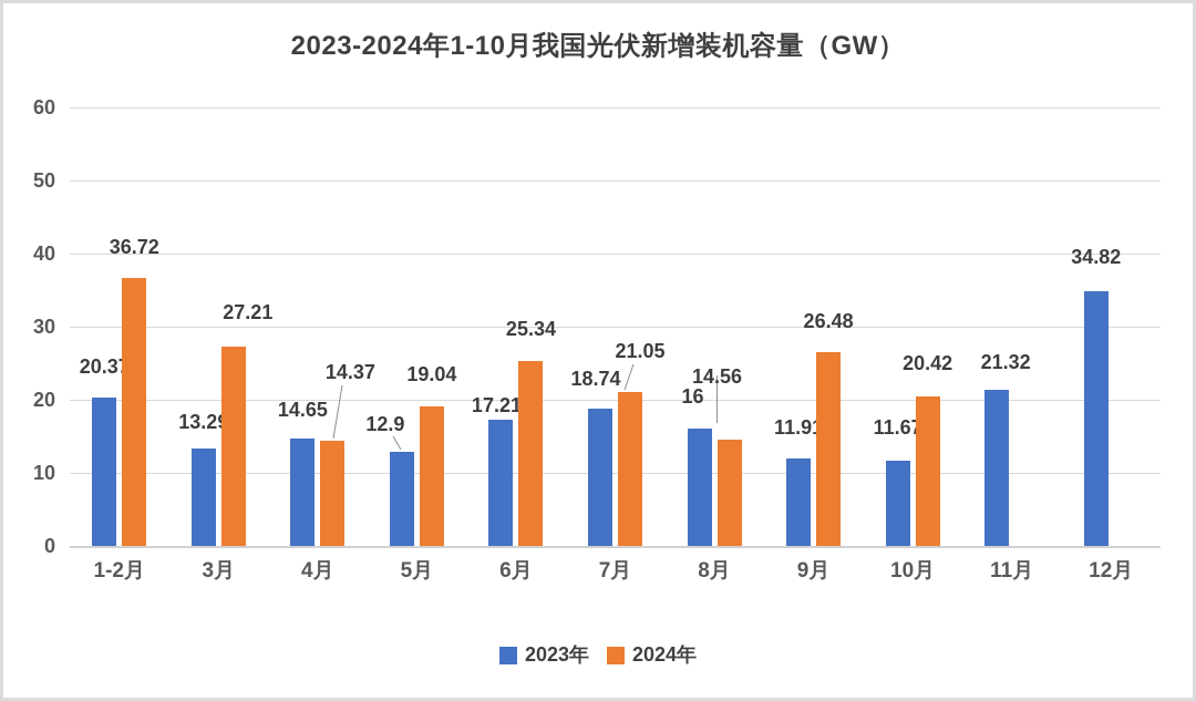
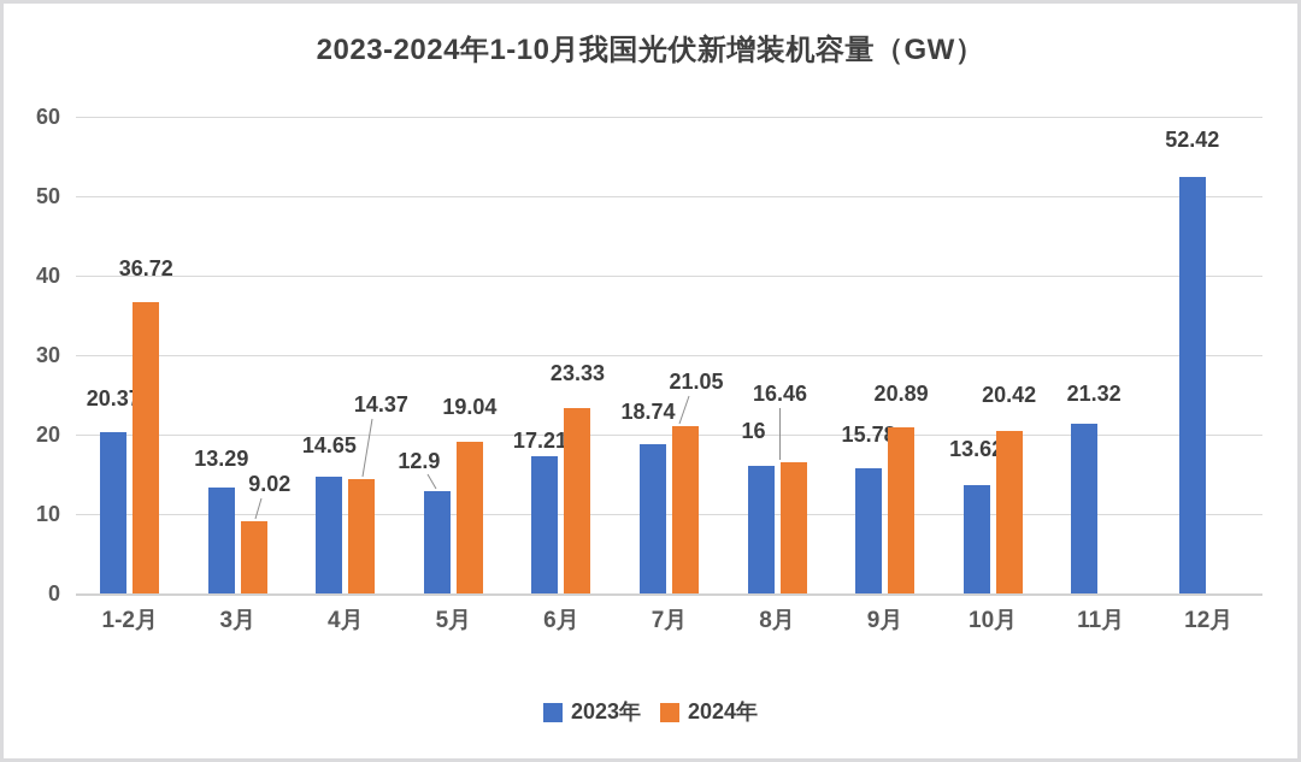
2024年/3月: 27.21 -> 9.02
2024年/6月: 25.34 -> 23.33
2024年/8月: 14.56 -> 16.46
2023年/9月: 11.91 -> 15.78
2024年/9月: 26.48 -> 20.89
2023年/10月: 11.67 -> 13.62
2023年/12月: 34.82 -> 52.42
